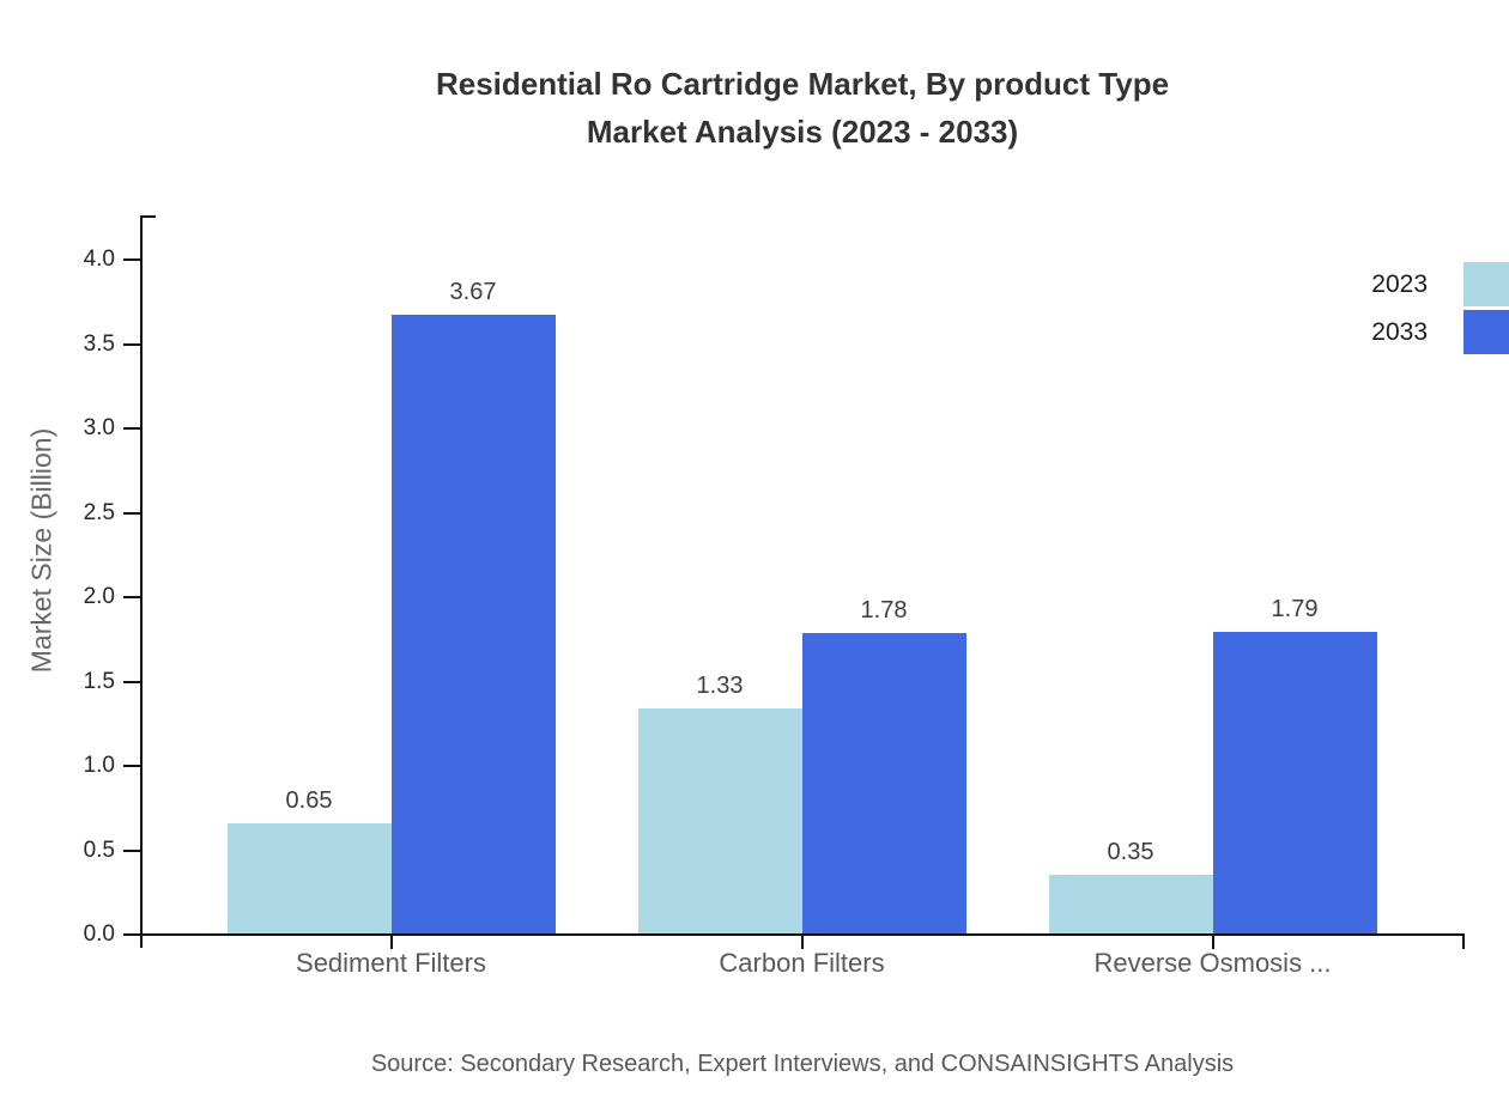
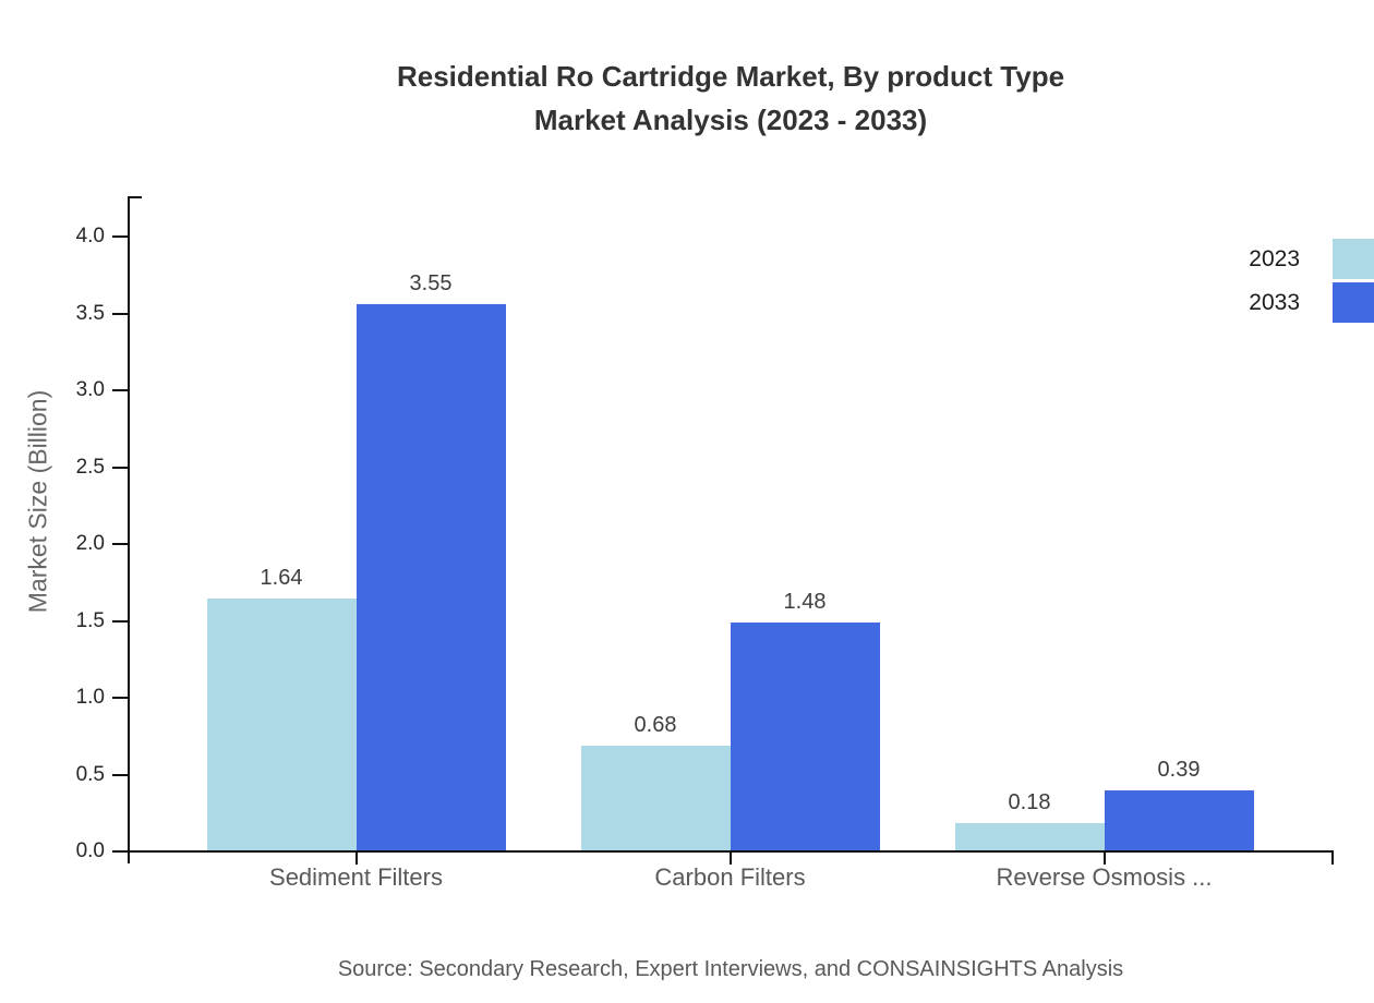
2023/Sediment Filters: 0.65 -> 1.64
2033/Sediment Filters: 3.67 -> 3.55
2023/Carbon Filters: 1.33 -> 0.68
2033/Carbon Filters: 1.78 -> 1.48
2023/Reverse Osmosis ...: 0.35 -> 0.18
2033/Reverse Osmosis ...: 1.79 -> 0.39
